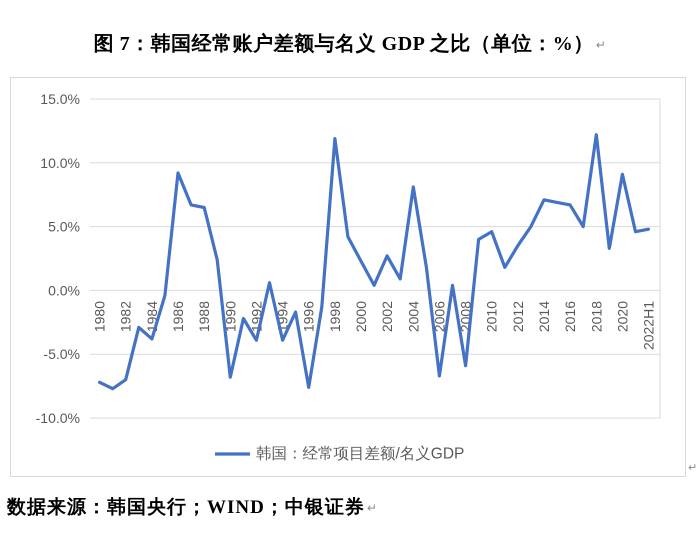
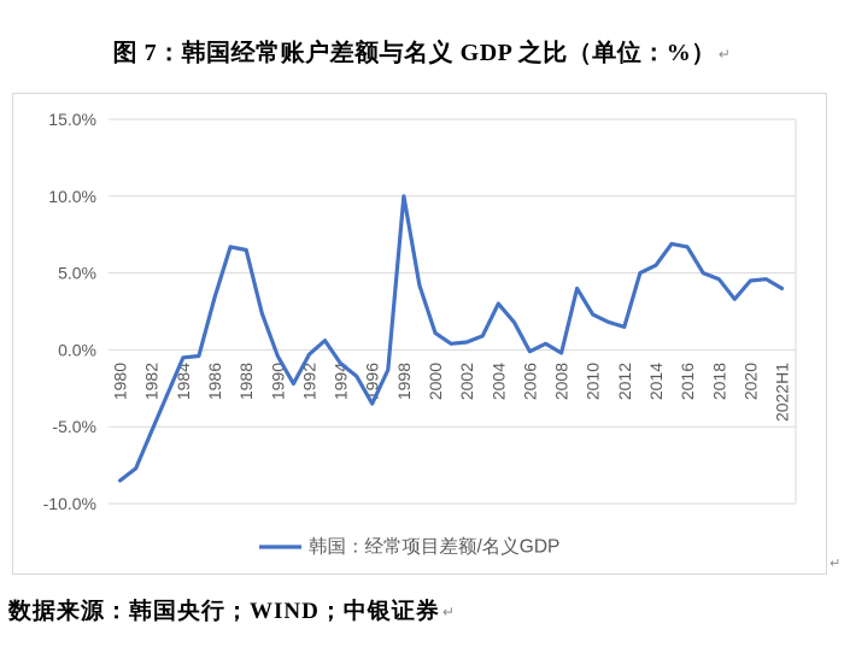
1980: -7.2% -> -8.5%
1982: -7.0% -> -5.3%
1984: -3.8% -> -0.5%
1986: 9.2% -> 3.4%
1990: -6.8% -> -0.4%
1992: -3.9% -> -0.3%
1994: -3.9% -> -0.9%
1996: -7.6% -> -3.5%
1998: 11.9% -> 10.0%
2000: 2.3% -> 1.1%
2002: 2.7% -> 0.5%
2004: 8.1% -> 3.0%
2006: -6.7% -> -0.1%
2008: -5.9% -> -0.2%
2010: 4.6% -> 2.3%
2012: 3.5% -> 1.5%
2014: 7.1% -> 5.5%
2018: 12.2% -> 4.6%
2020: 9.1% -> 4.5%
2022H1: 4.8% -> 4.0%
